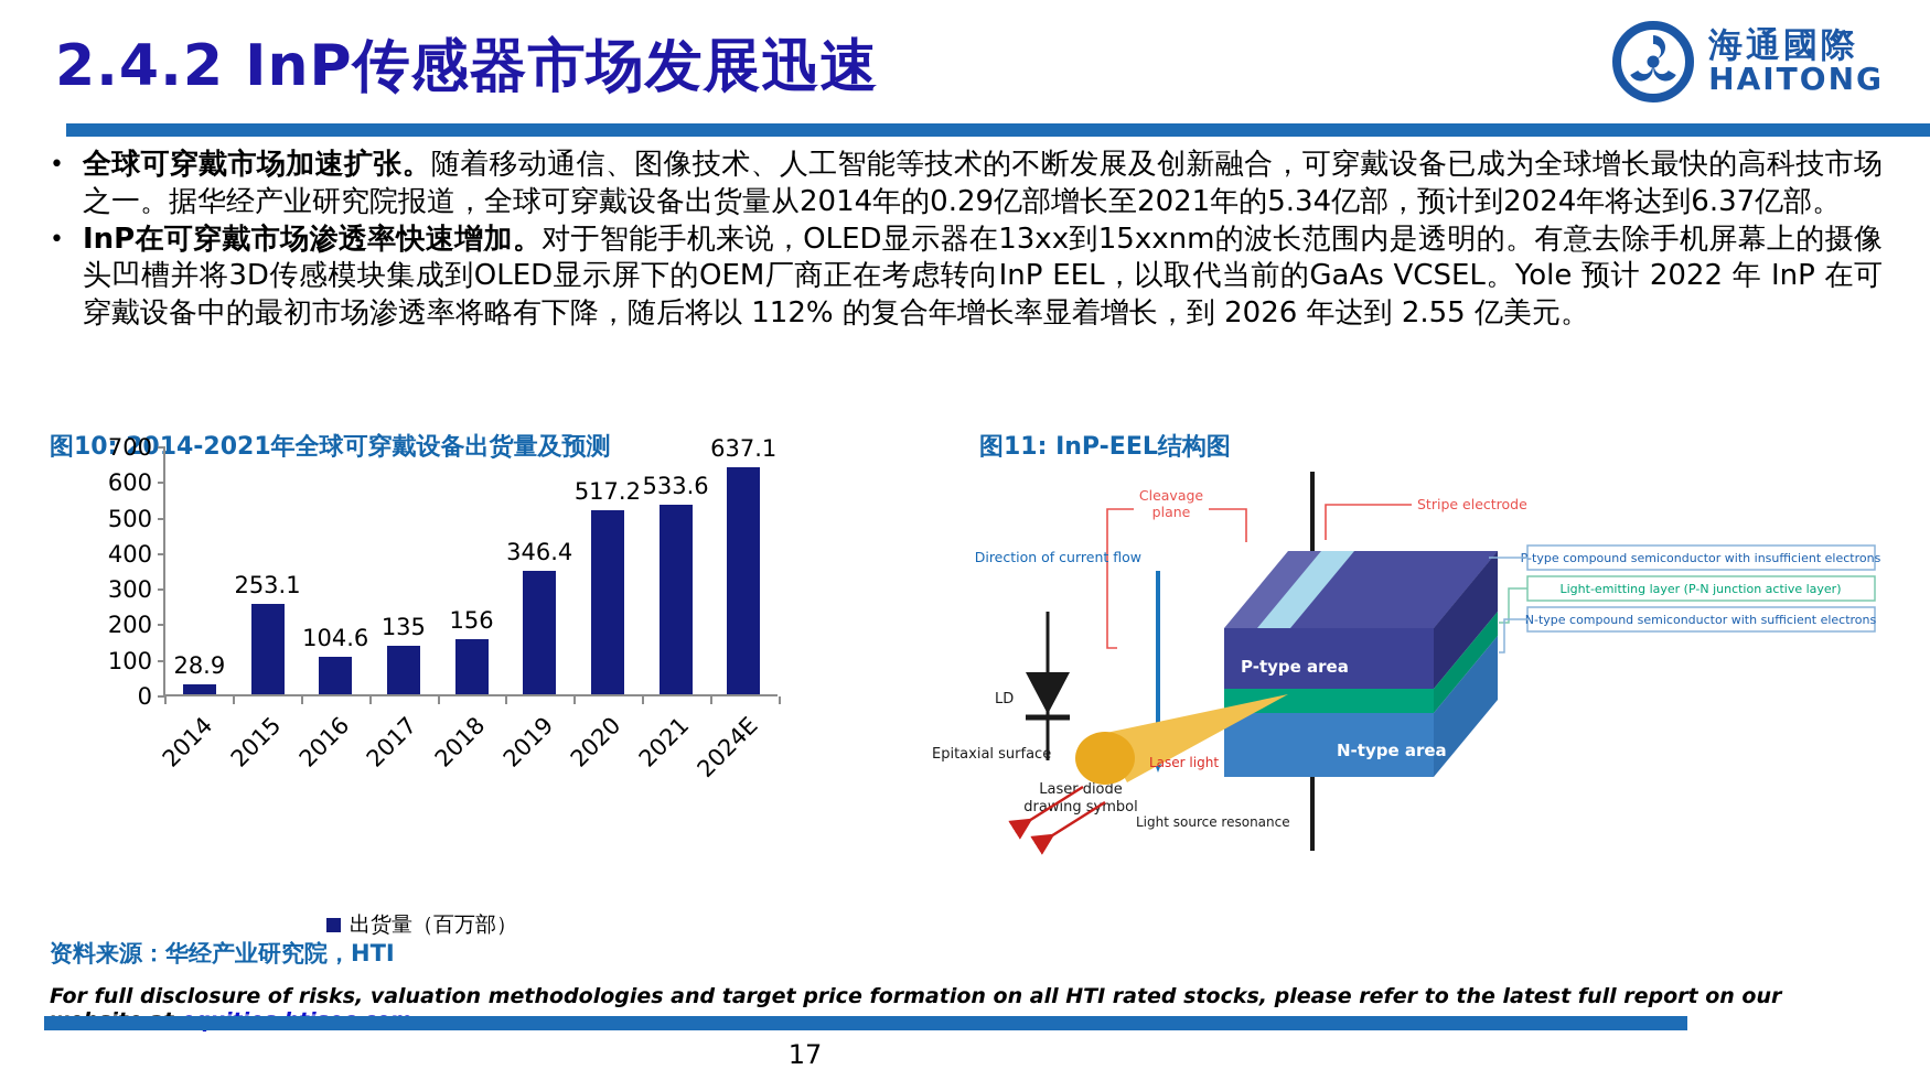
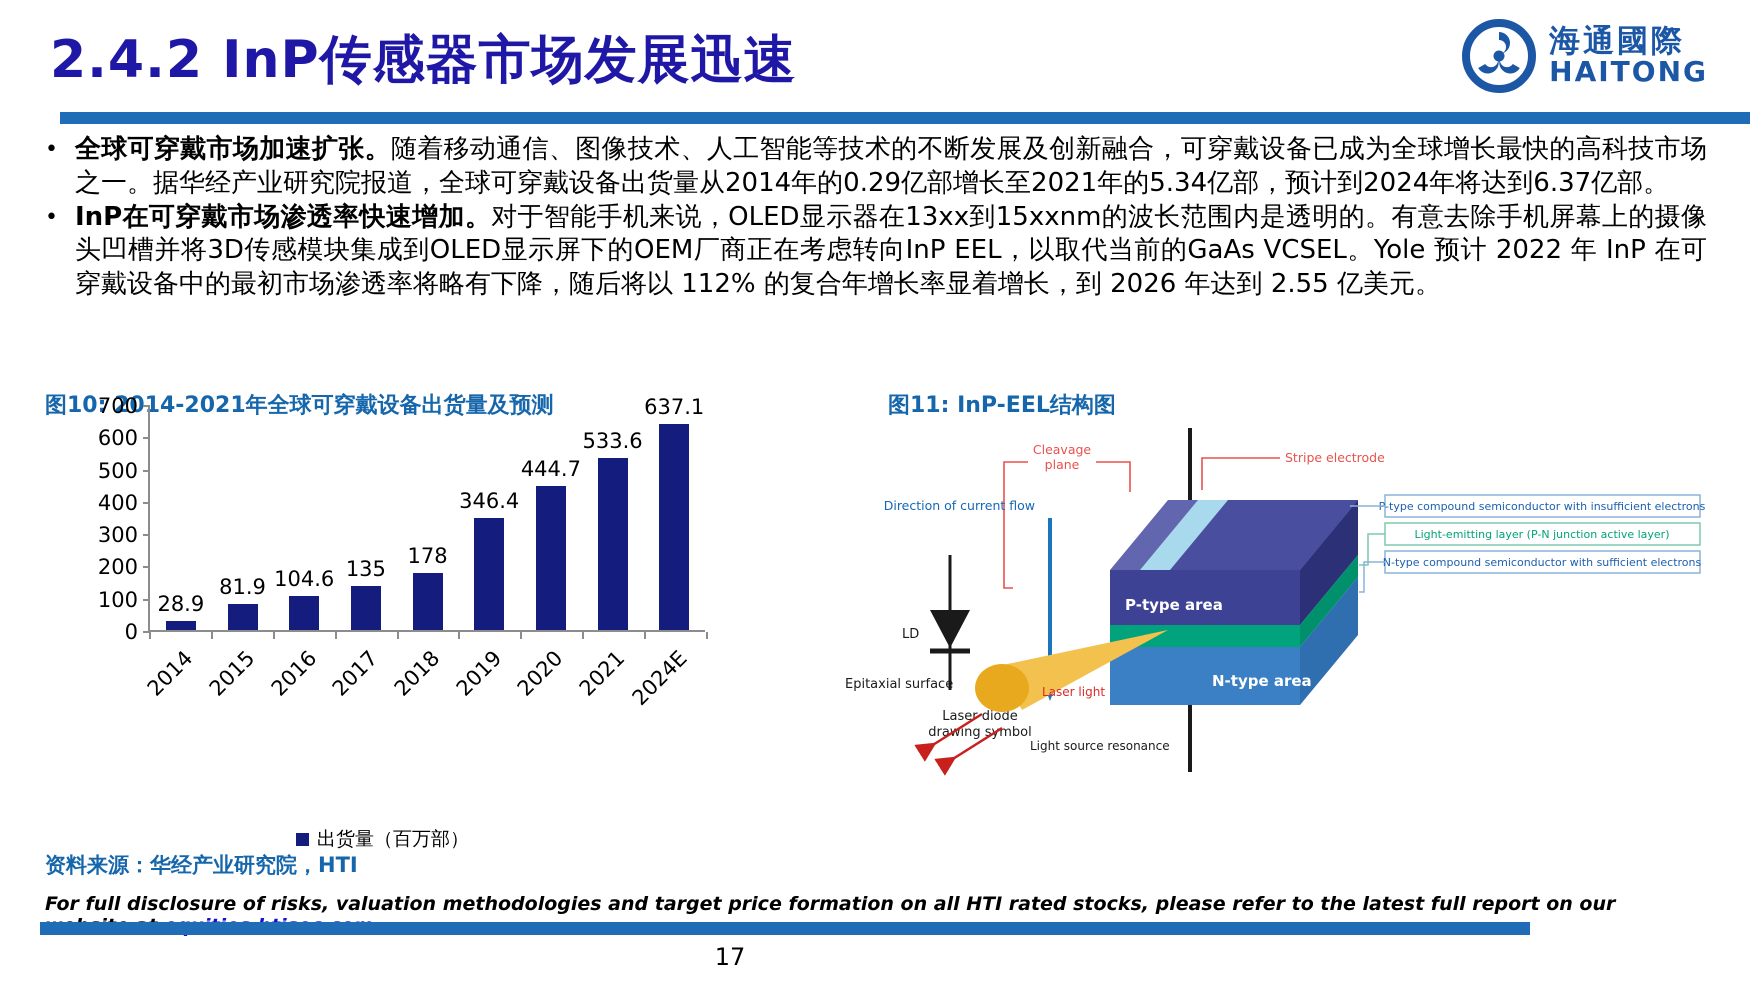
2015: 253.1 -> 81.9
2018: 156 -> 178
2020: 517.2 -> 444.7
